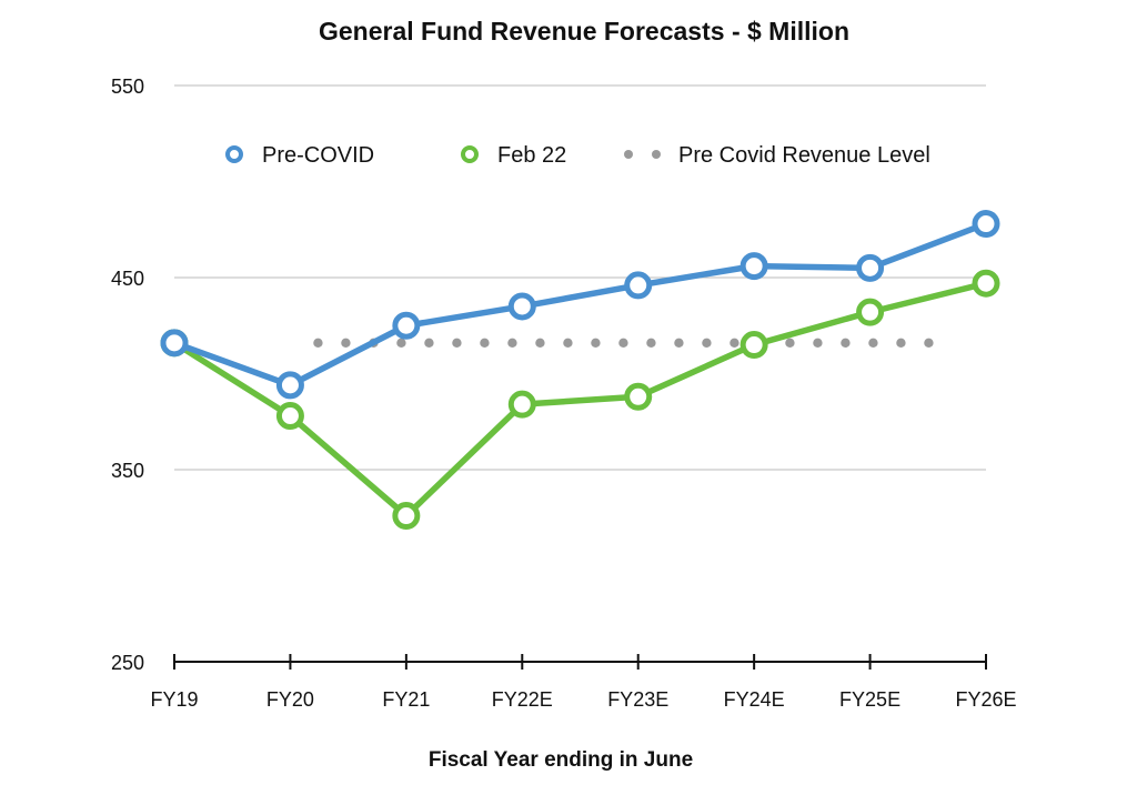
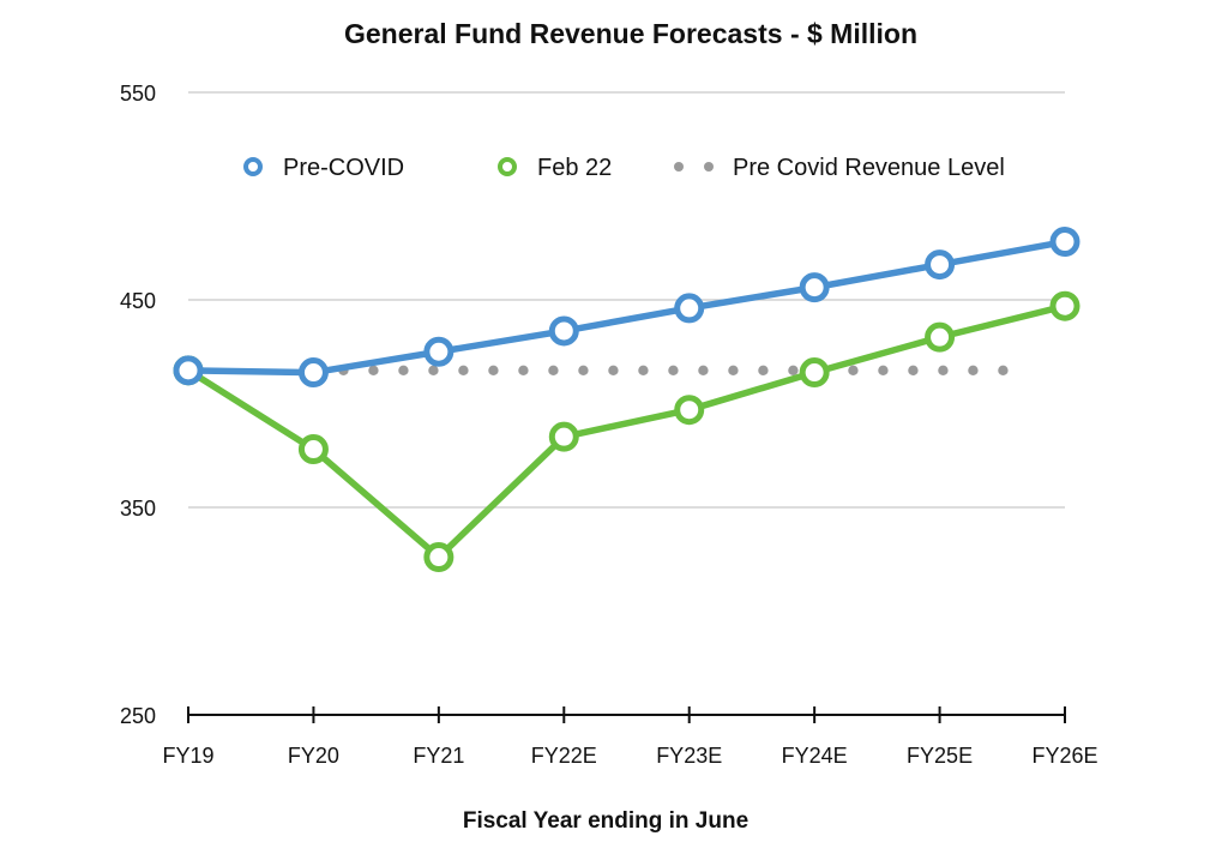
Pre-COVID/FY20: 394 -> 415
Feb 22/FY23E: 388 -> 397
Pre-COVID/FY25E: 455 -> 467
